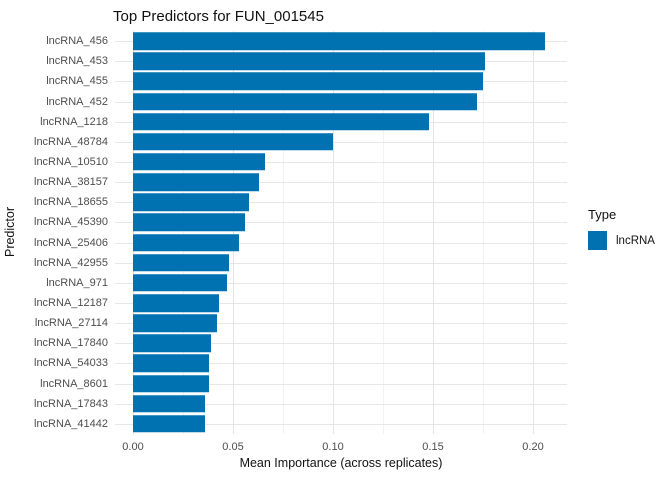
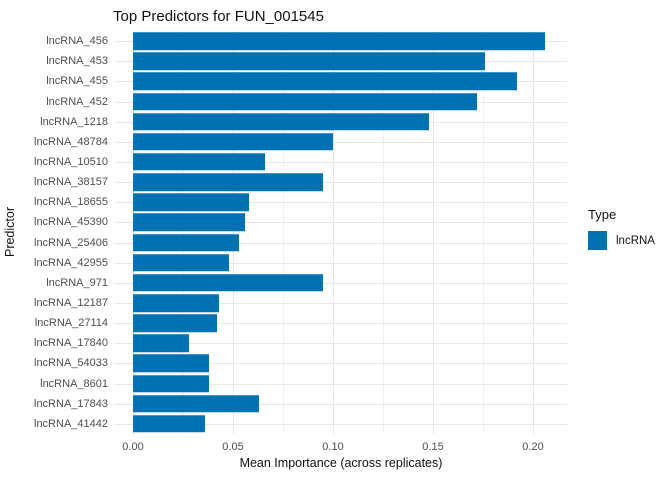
lncRNA_455: 0.175 -> 0.192
lncRNA_38157: 0.063 -> 0.095
lncRNA_971: 0.047 -> 0.095
lncRNA_17840: 0.039 -> 0.028
lncRNA_17843: 0.036 -> 0.063
